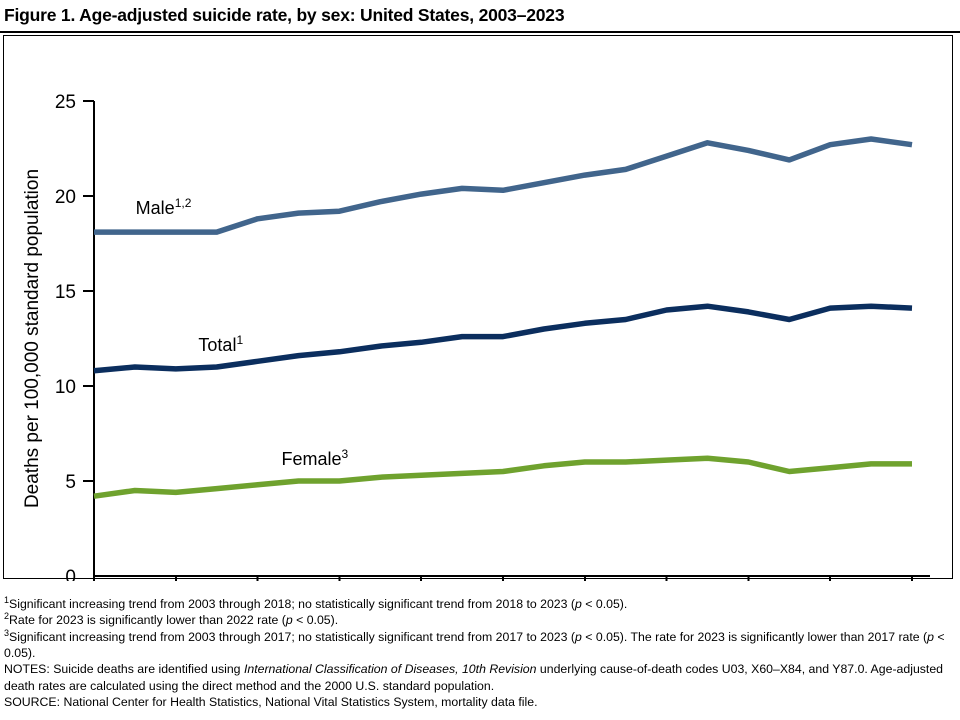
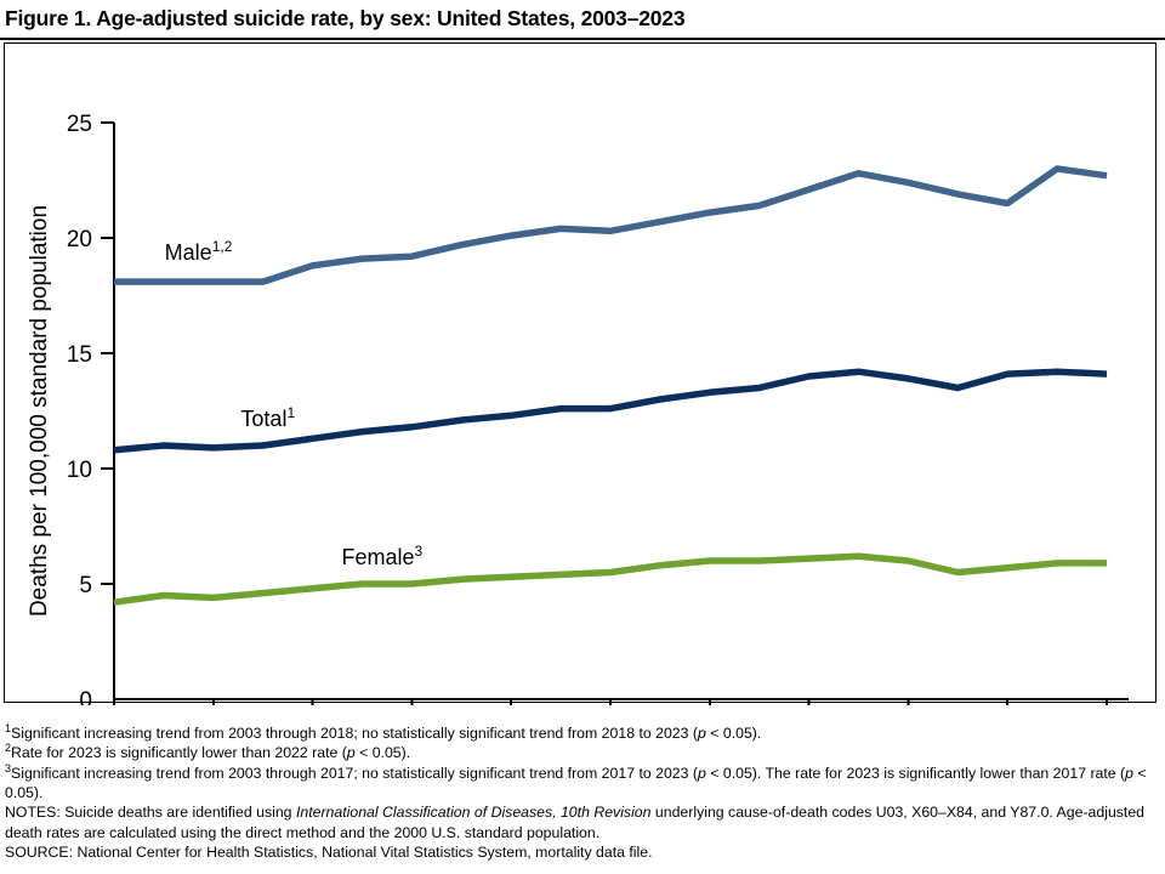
Male/2021: 22.7 -> 21.5
